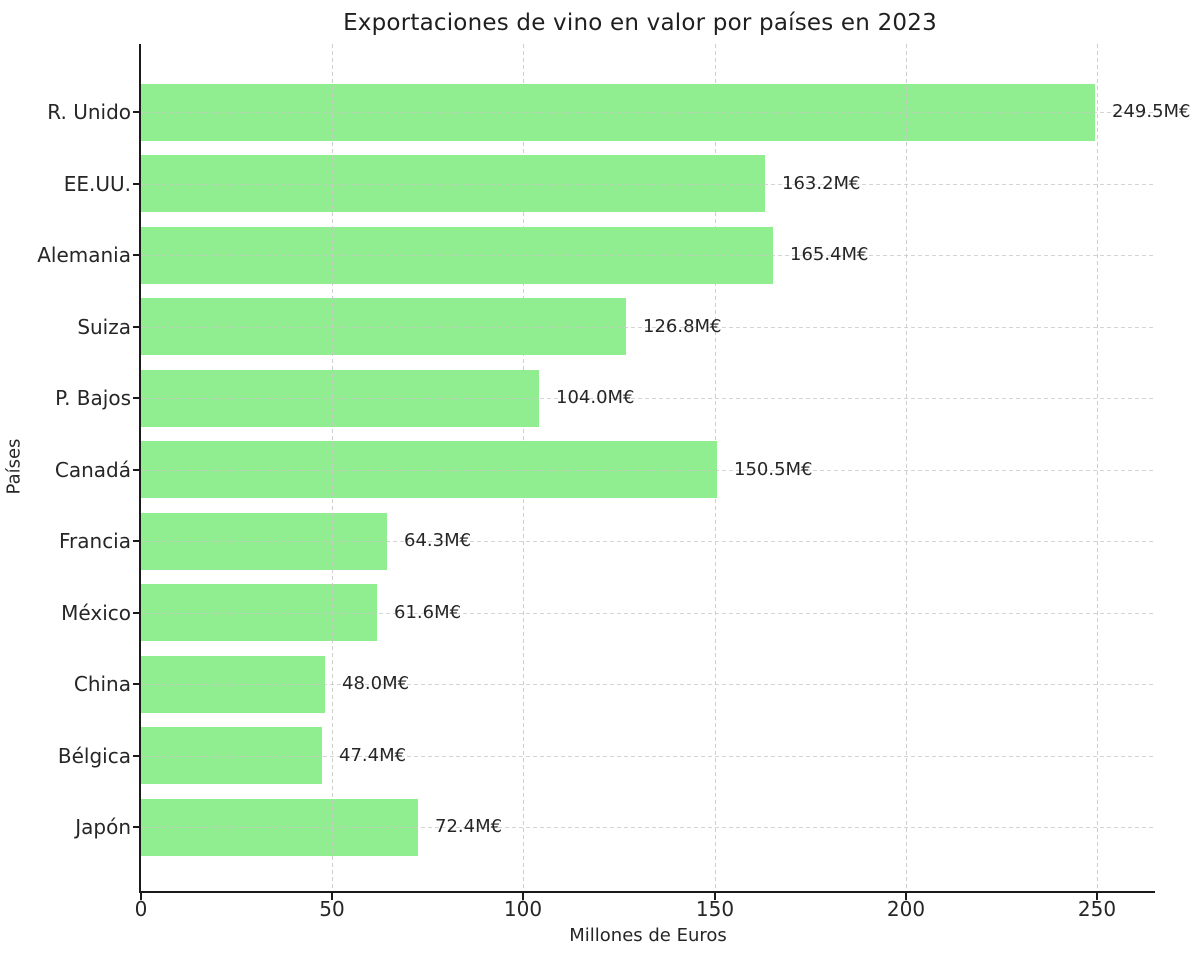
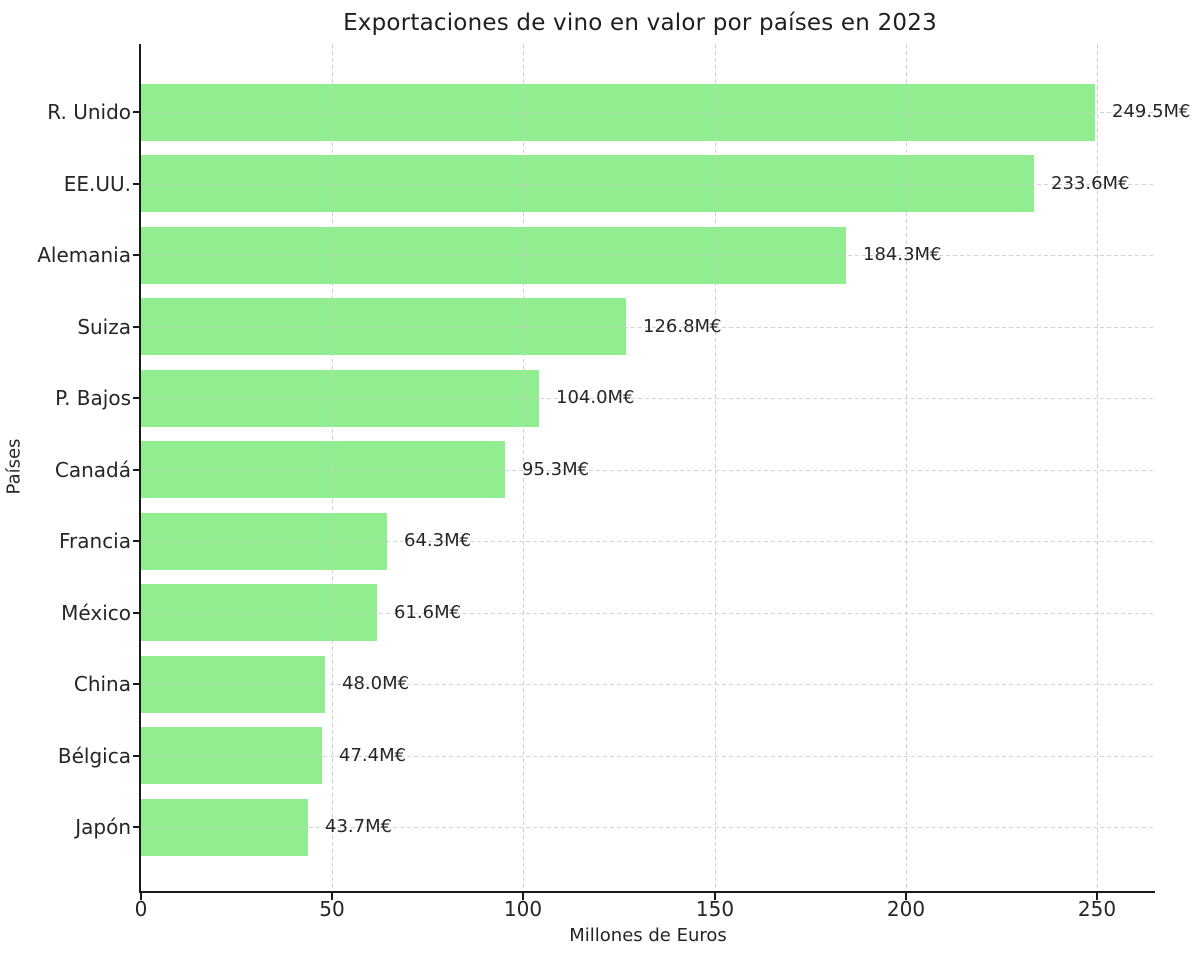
EE.UU.: 163.2 -> 233.6
Alemania: 165.4 -> 184.3
Canadá: 150.5 -> 95.3
Japón: 72.4 -> 43.7
